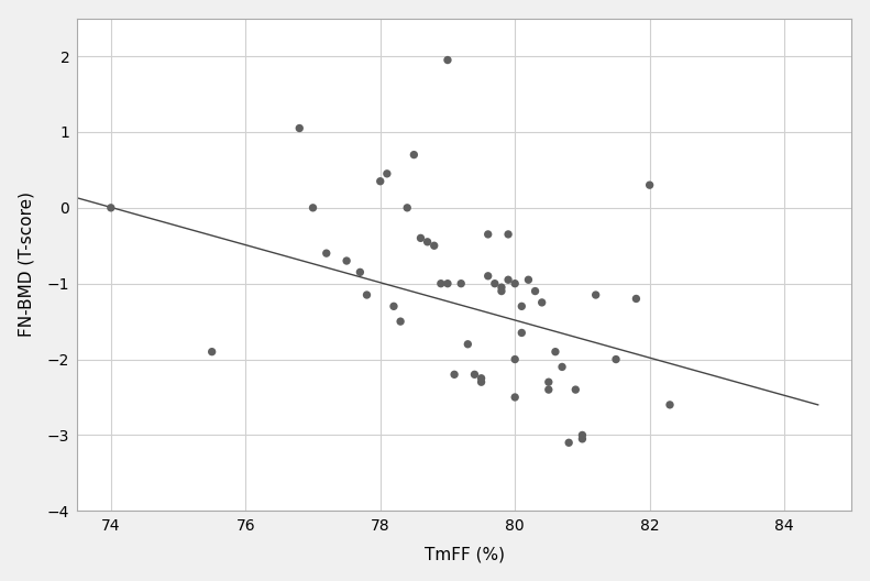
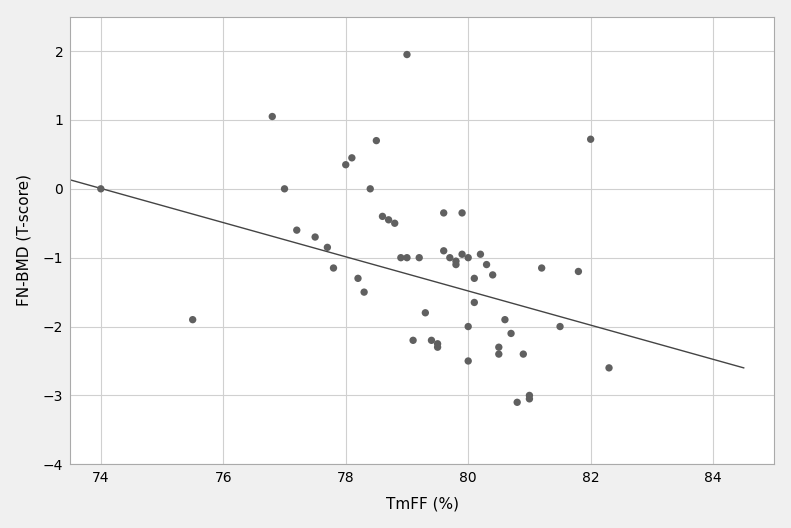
82: 0.30 -> 0.72
